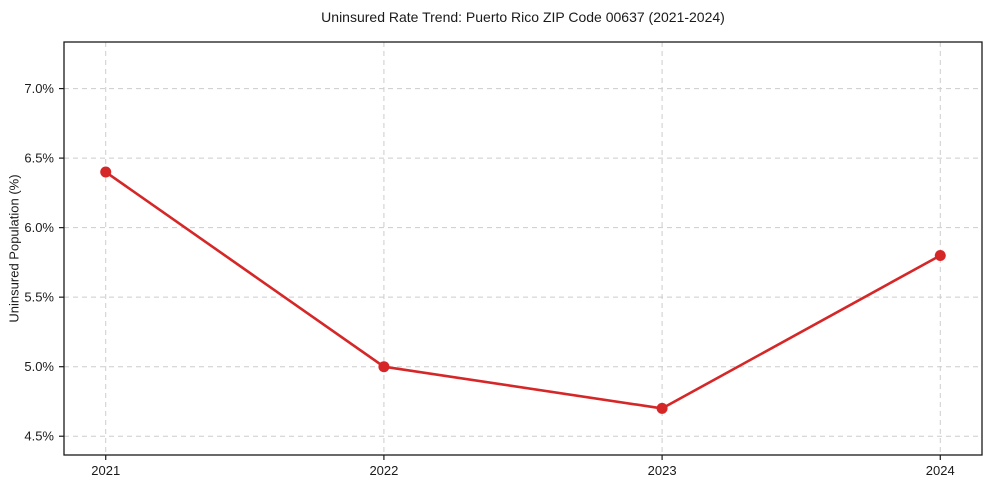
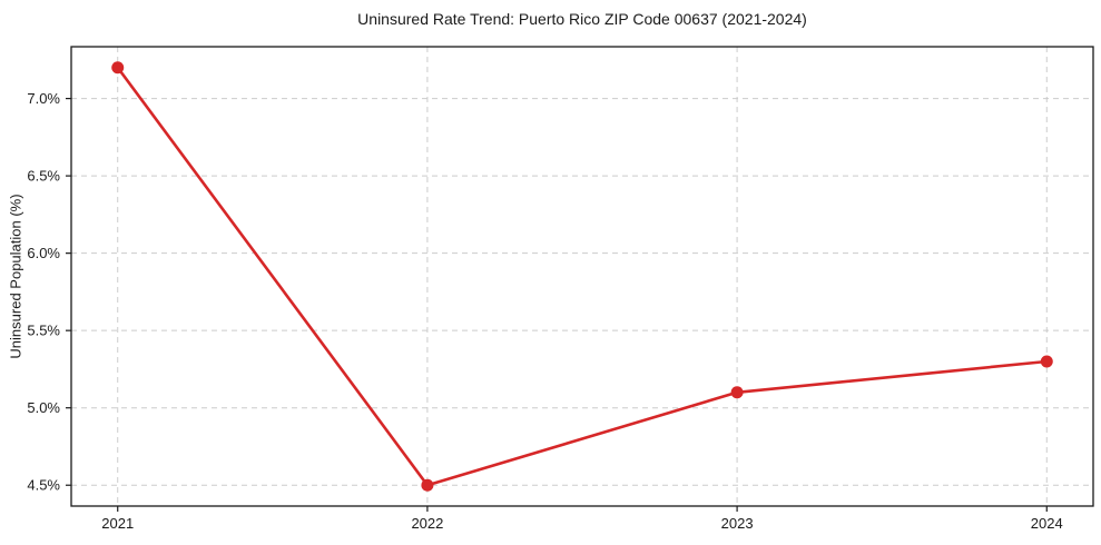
2021: 6.4% -> 7.2%
2022: 5.0% -> 4.5%
2023: 4.7% -> 5.1%
2024: 5.8% -> 5.3%
